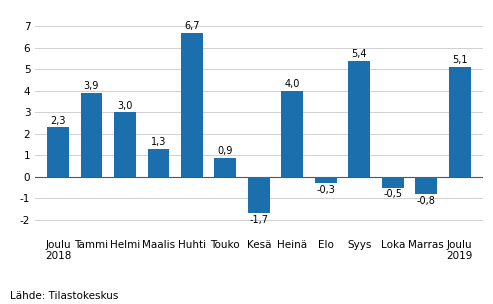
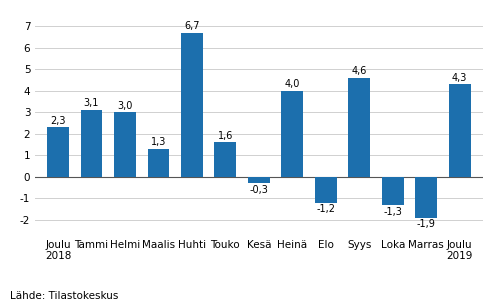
Tammi: 3,9 -> 3,1
Touko: 0,9 -> 1,6
Kesä: -1,7 -> -0,3
Elo: -0,3 -> -1,2
Syys: 5,4 -> 4,6
Loka: -0,5 -> -1,3
Marras: -0,8 -> -1,9
Joulu 2019: 5,1 -> 4,3
